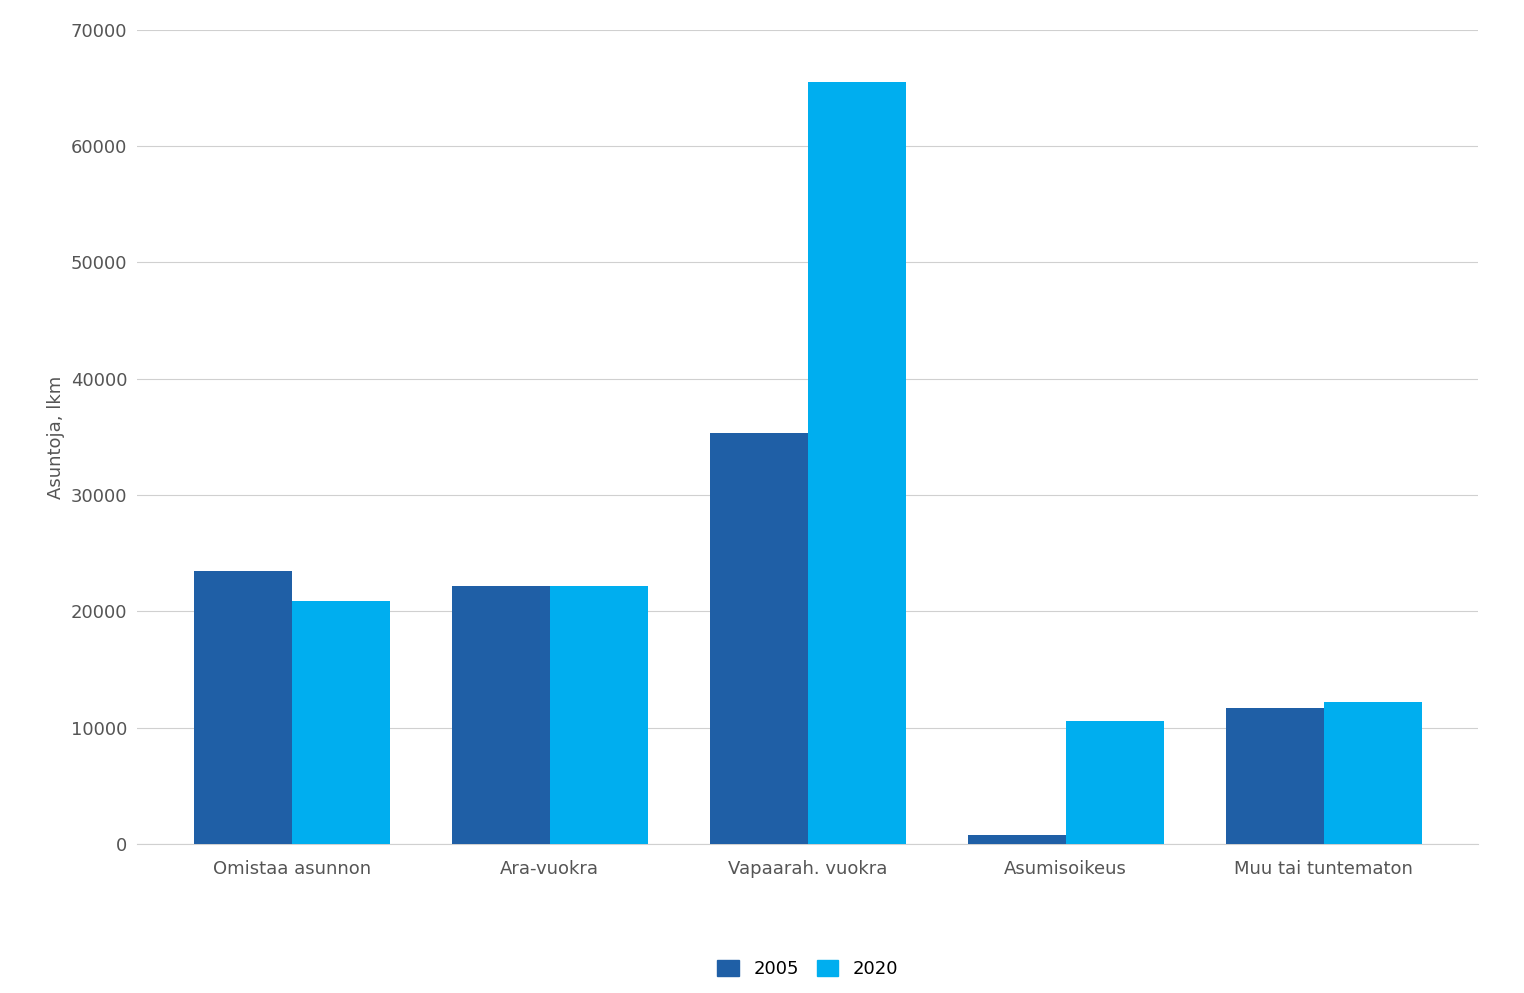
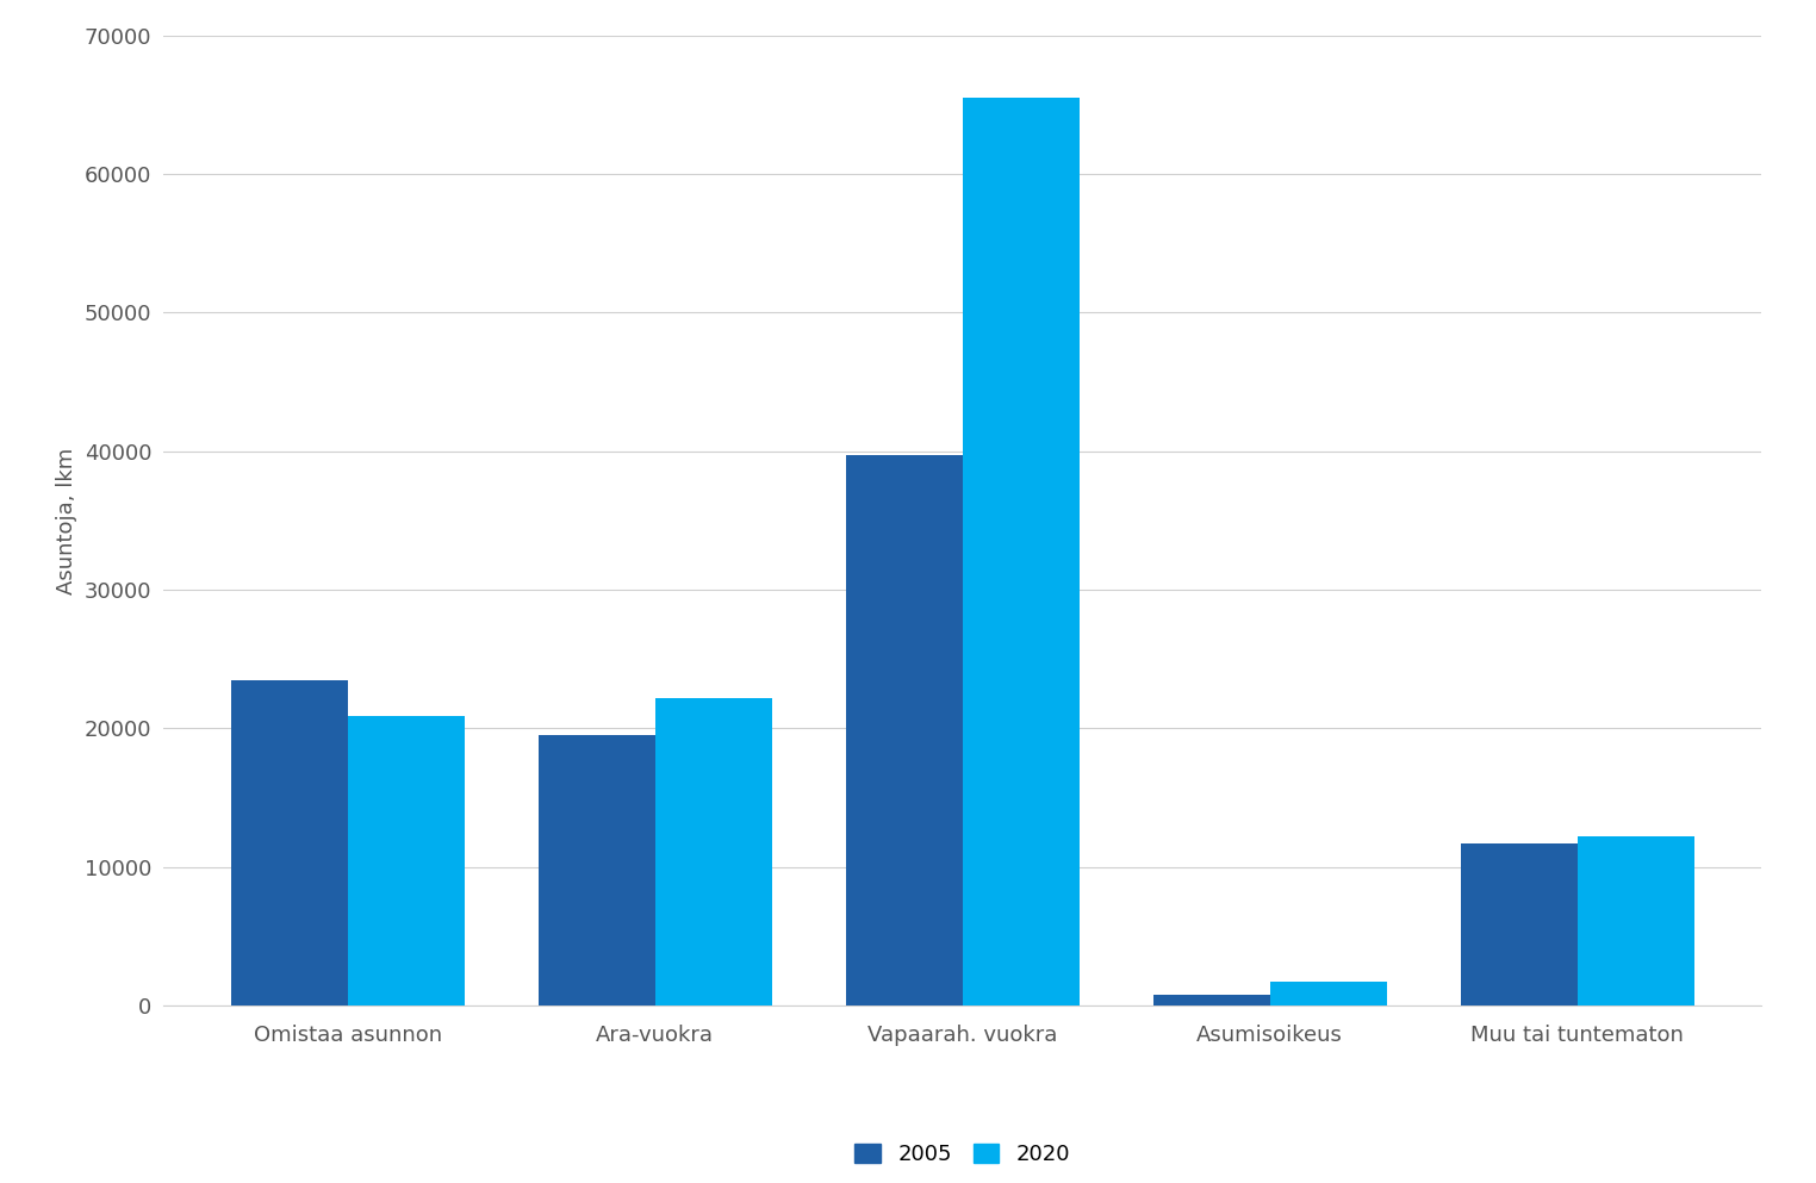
2005/Ara-vuokra: 22200 -> 19500
2005/Vapaarah. vuokra: 35300 -> 39700
2020/Asumisoikeus: 10600 -> 1700
